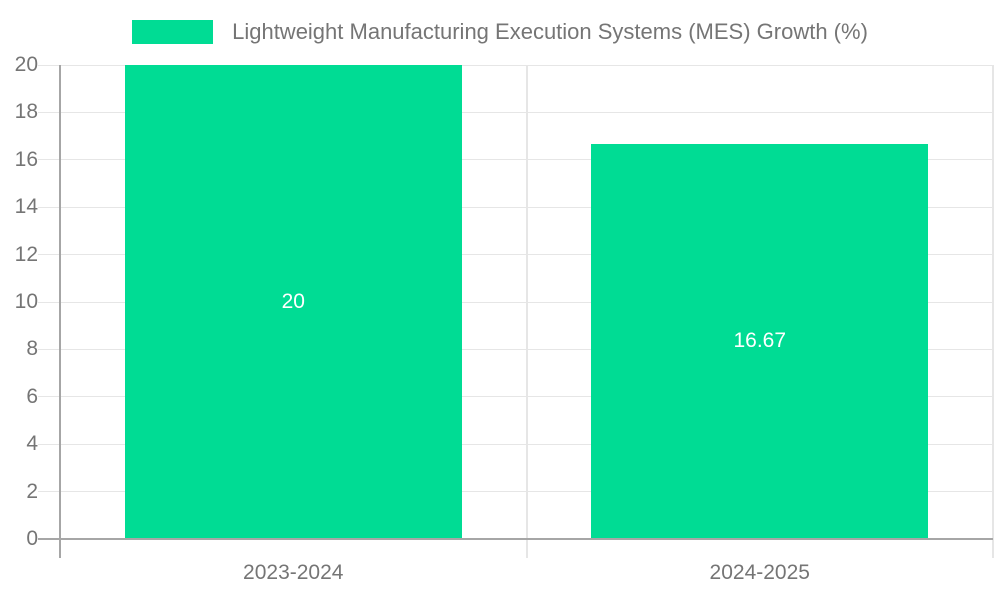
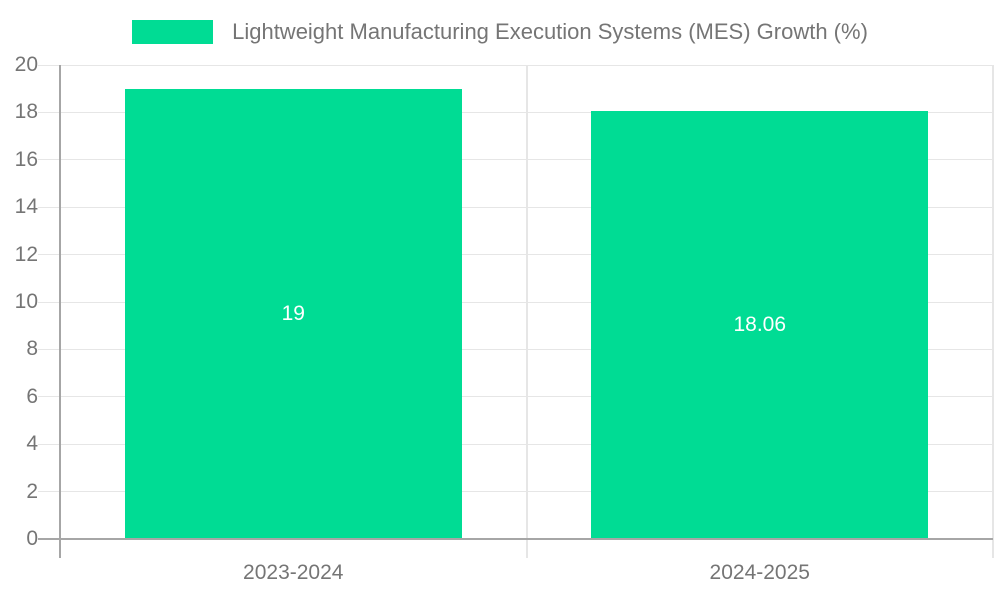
2023-2024: 20 -> 19
2024-2025: 16.67 -> 18.06
